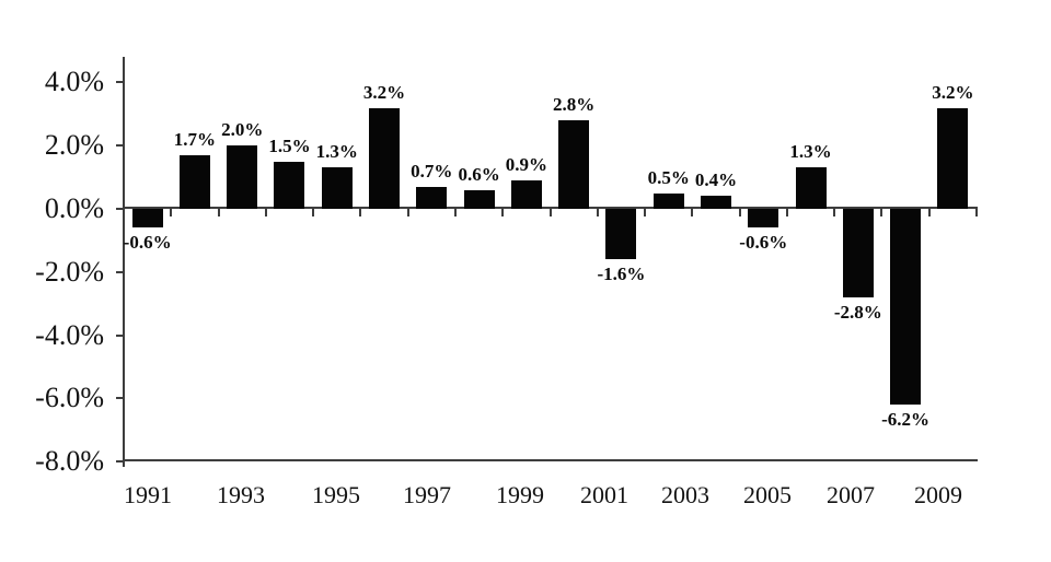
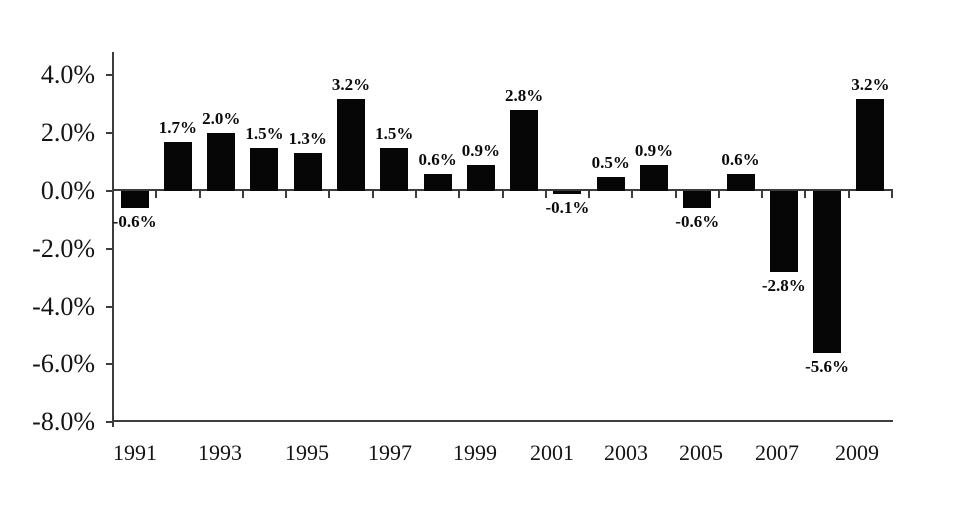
1997: 0.7% -> 1.5%
2001: -1.6% -> -0.1%
2003: 0.4% -> 0.9%
2005: 1.3% -> 0.6%
2007: -6.2% -> -5.6%
